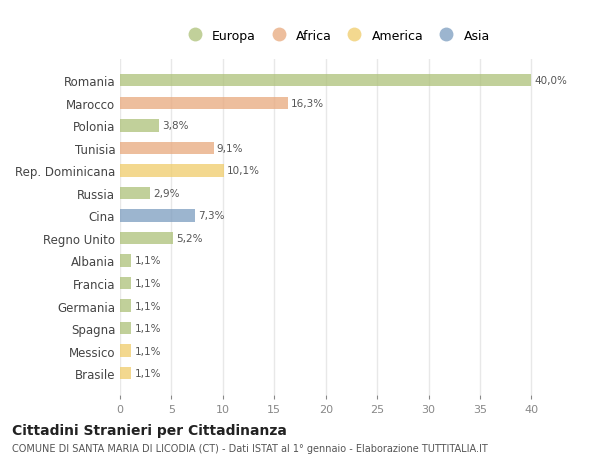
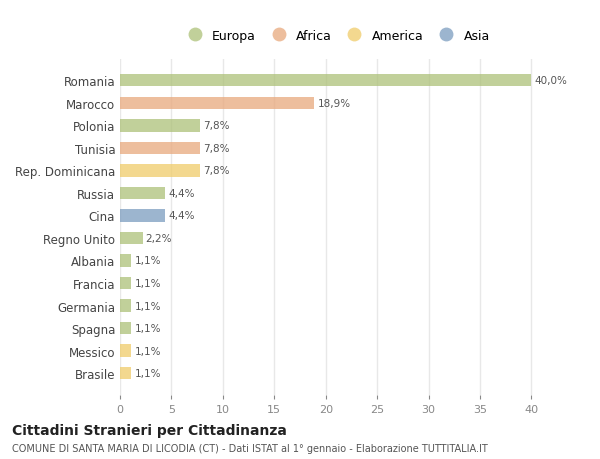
Marocco: 16,3% -> 18,9%
Polonia: 3,8% -> 7,8%
Tunisia: 9,1% -> 7,8%
Rep. Dominicana: 10,1% -> 7,8%
Russia: 2,9% -> 4,4%
Cina: 7,3% -> 4,4%
Regno Unito: 5,2% -> 2,2%
